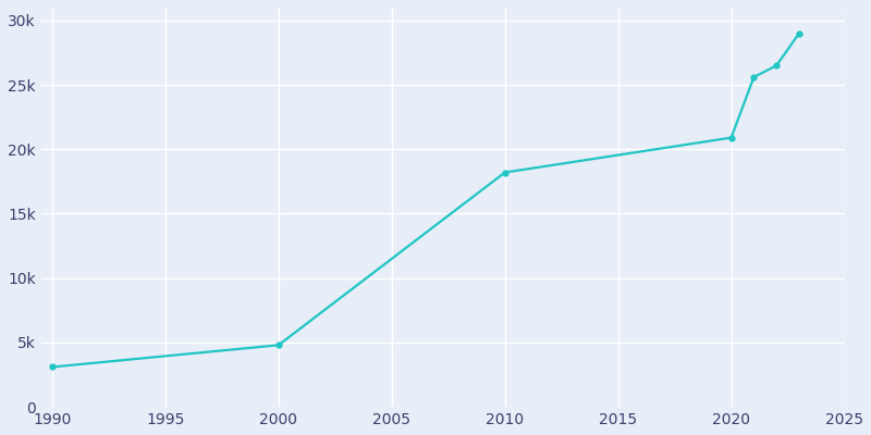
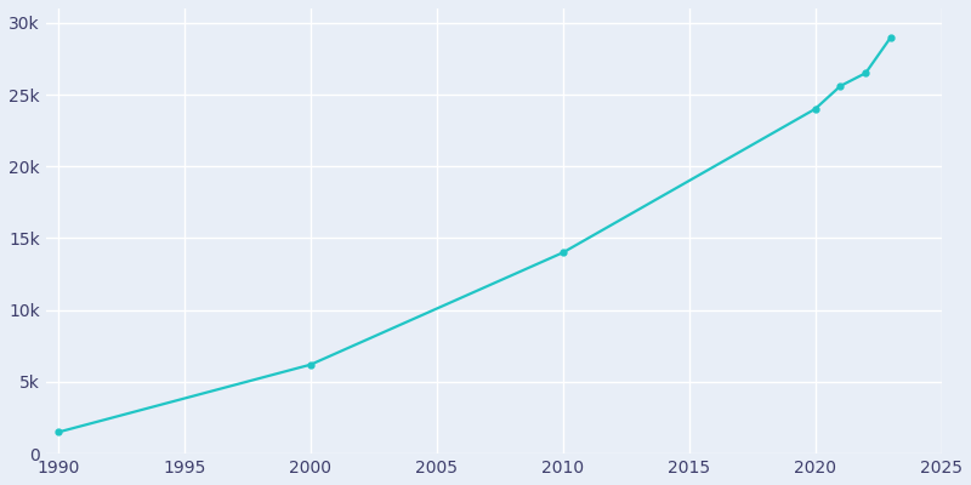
1990: 3.1k -> 1.5k
2000: 4.8k -> 6.2k
2010: 18.2k -> 14.0k
2020: 20.9k -> 24.0k
